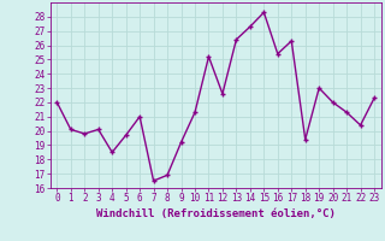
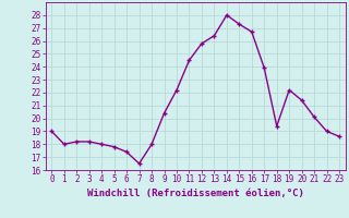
0: 22.0 -> 19.0
1: 20.1 -> 18.0
2: 19.8 -> 18.2
3: 20.1 -> 18.2
4: 18.5 -> 18.0
5: 19.7 -> 17.8
6: 21.0 -> 17.4
8: 16.9 -> 18.0
9: 19.2 -> 20.4
10: 21.3 -> 22.2
11: 25.2 -> 24.5
12: 22.6 -> 25.8
14: 27.3 -> 28.0
15: 28.3 -> 27.3
16: 25.4 -> 26.7
17: 26.3 -> 23.9
19: 23.0 -> 22.2
20: 22.0 -> 21.4
21: 21.3 -> 20.1
22: 20.4 -> 19.0
23: 22.3 -> 18.6
